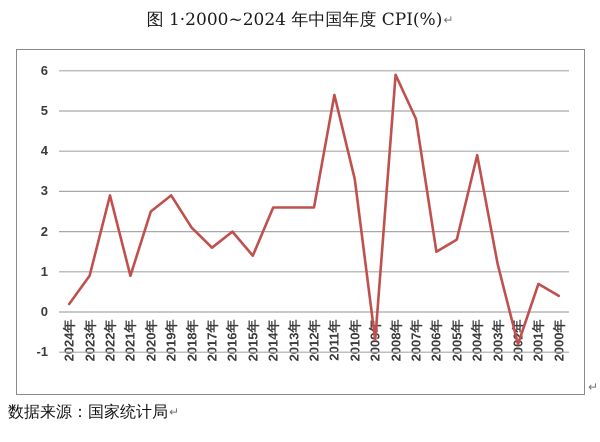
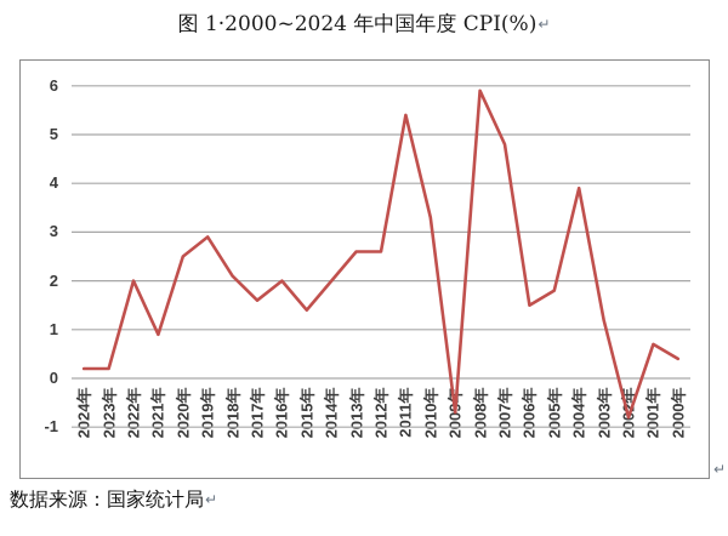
2023年: 0.9 -> 0.2
2022年: 2.9 -> 2.0
2014年: 2.6 -> 2.0
